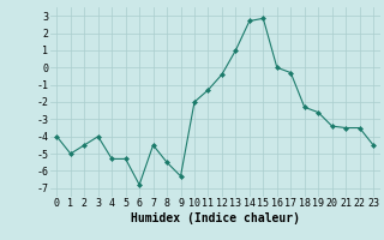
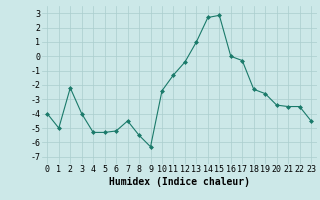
2: -4.5 -> -2.2
6: -6.8 -> -5.2
10: -2.0 -> -2.4
